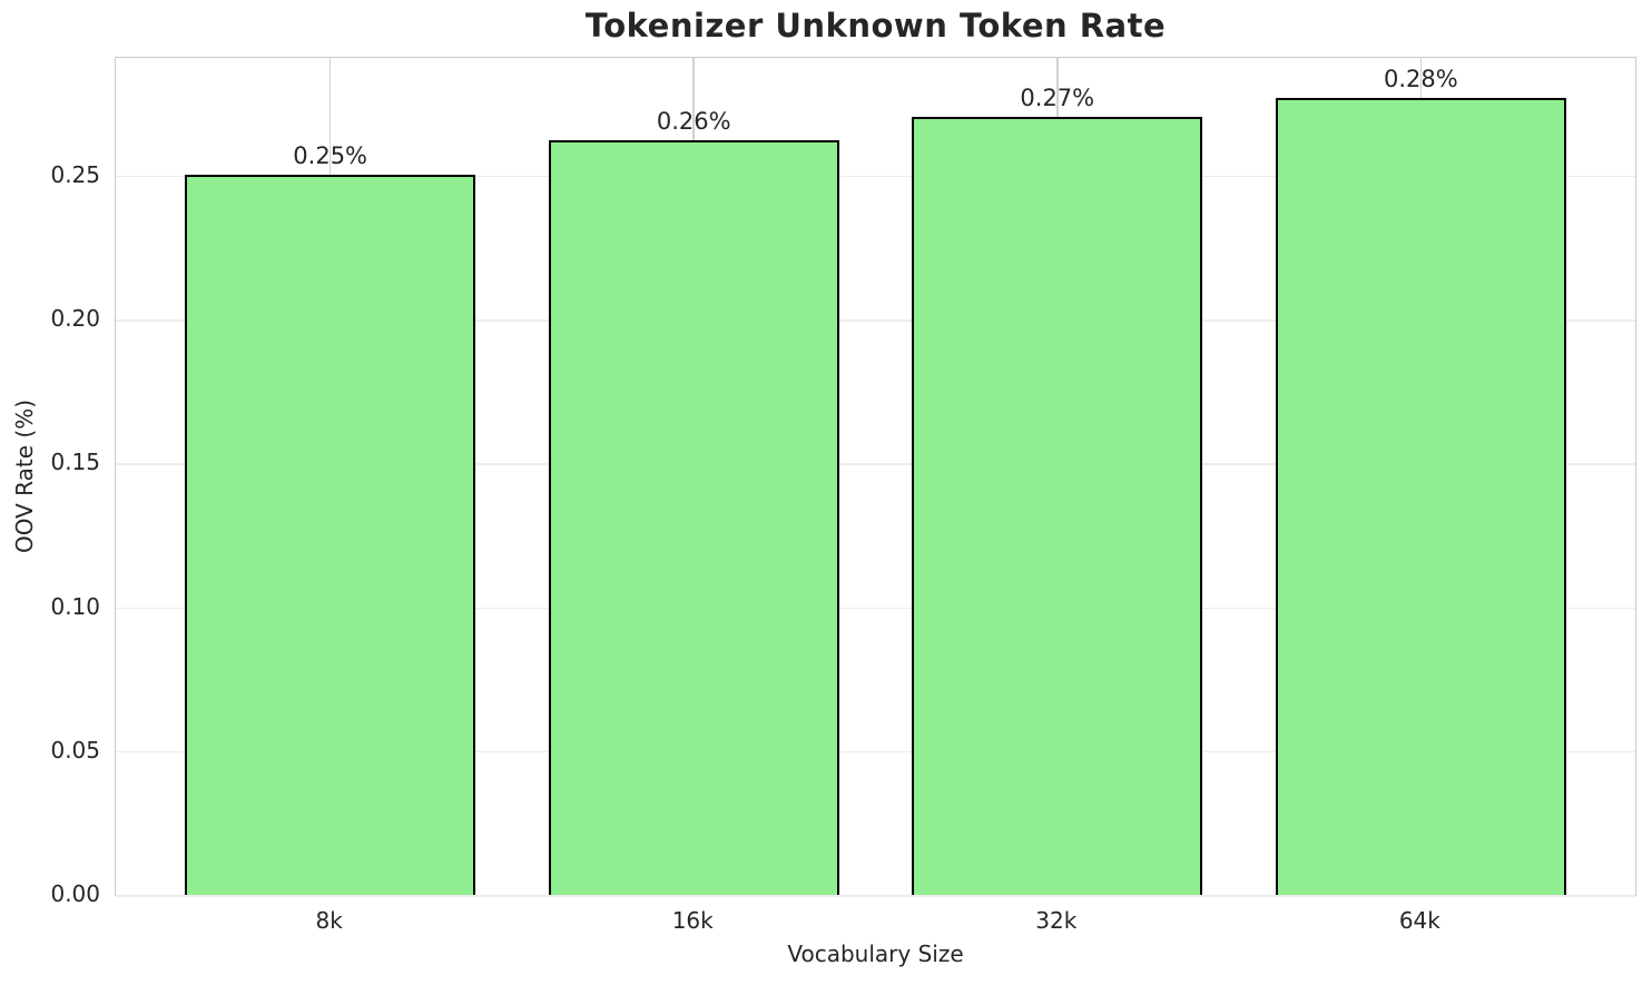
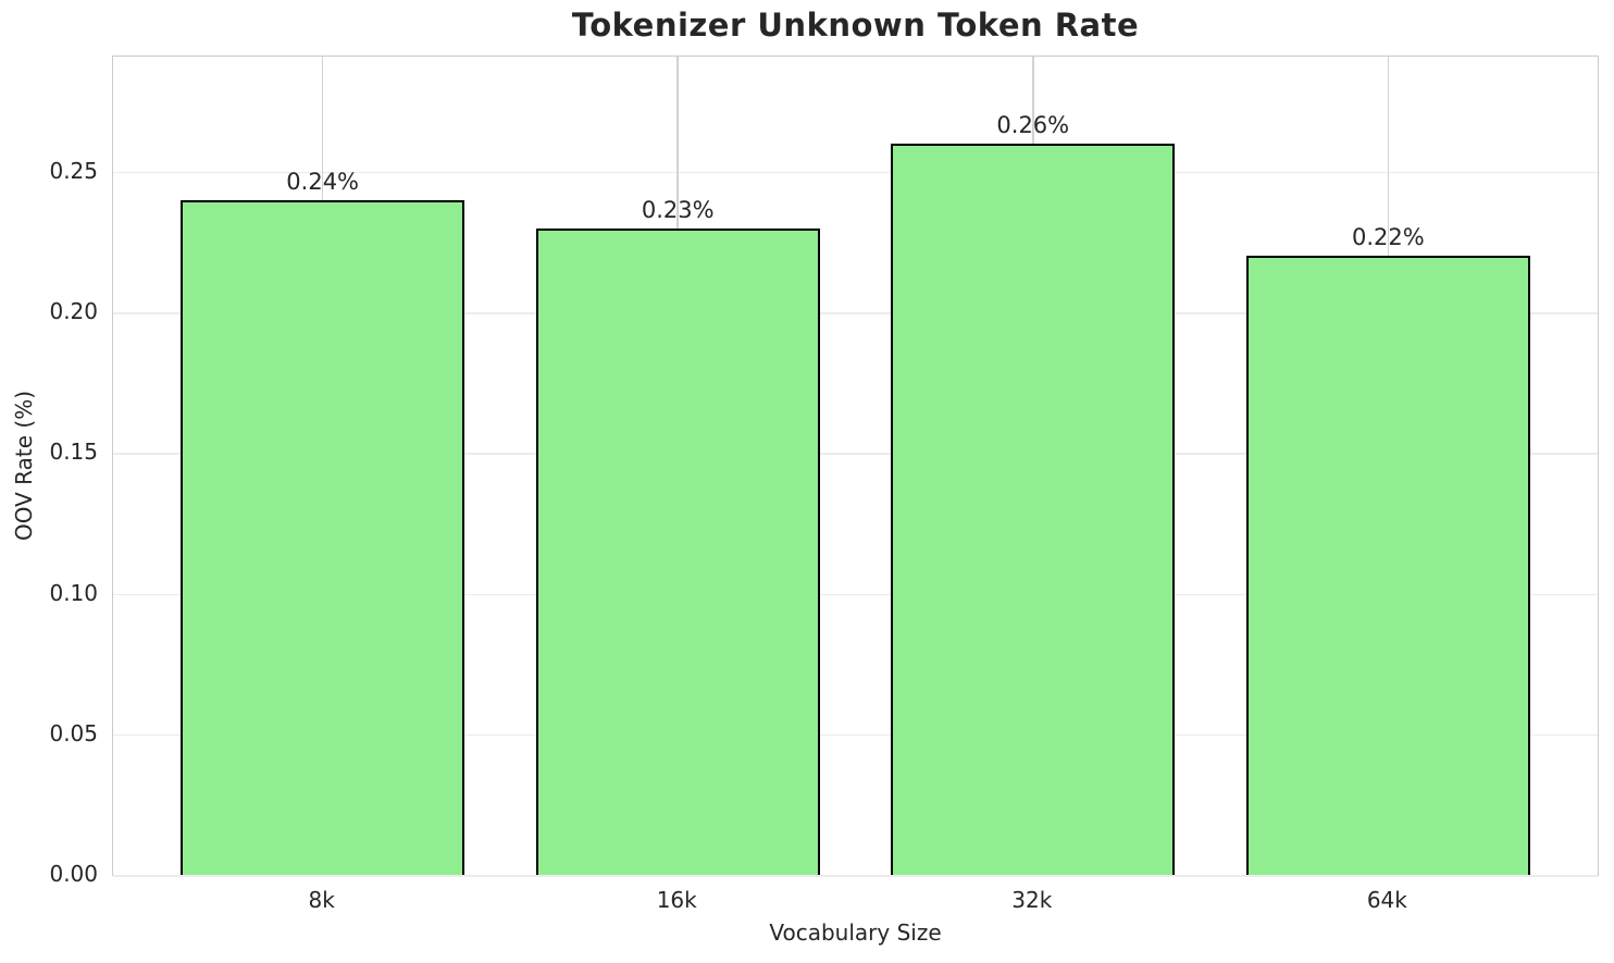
8k: 0.25% -> 0.24%
16k: 0.26% -> 0.23%
32k: 0.27% -> 0.26%
64k: 0.28% -> 0.22%
